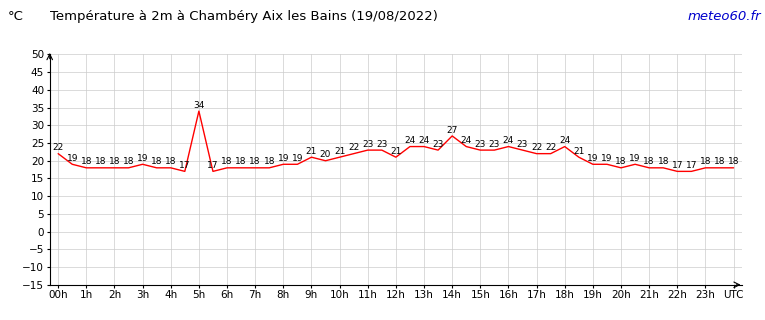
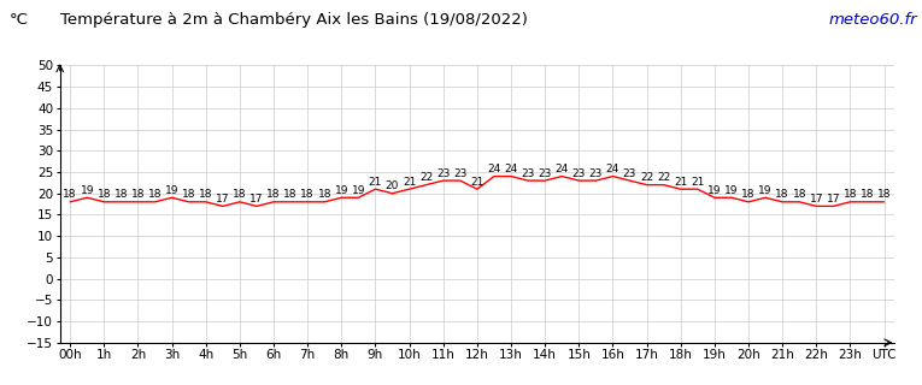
00h: 22 -> 18
5h: 34 -> 18
14h: 27 -> 23
18h: 24 -> 21
